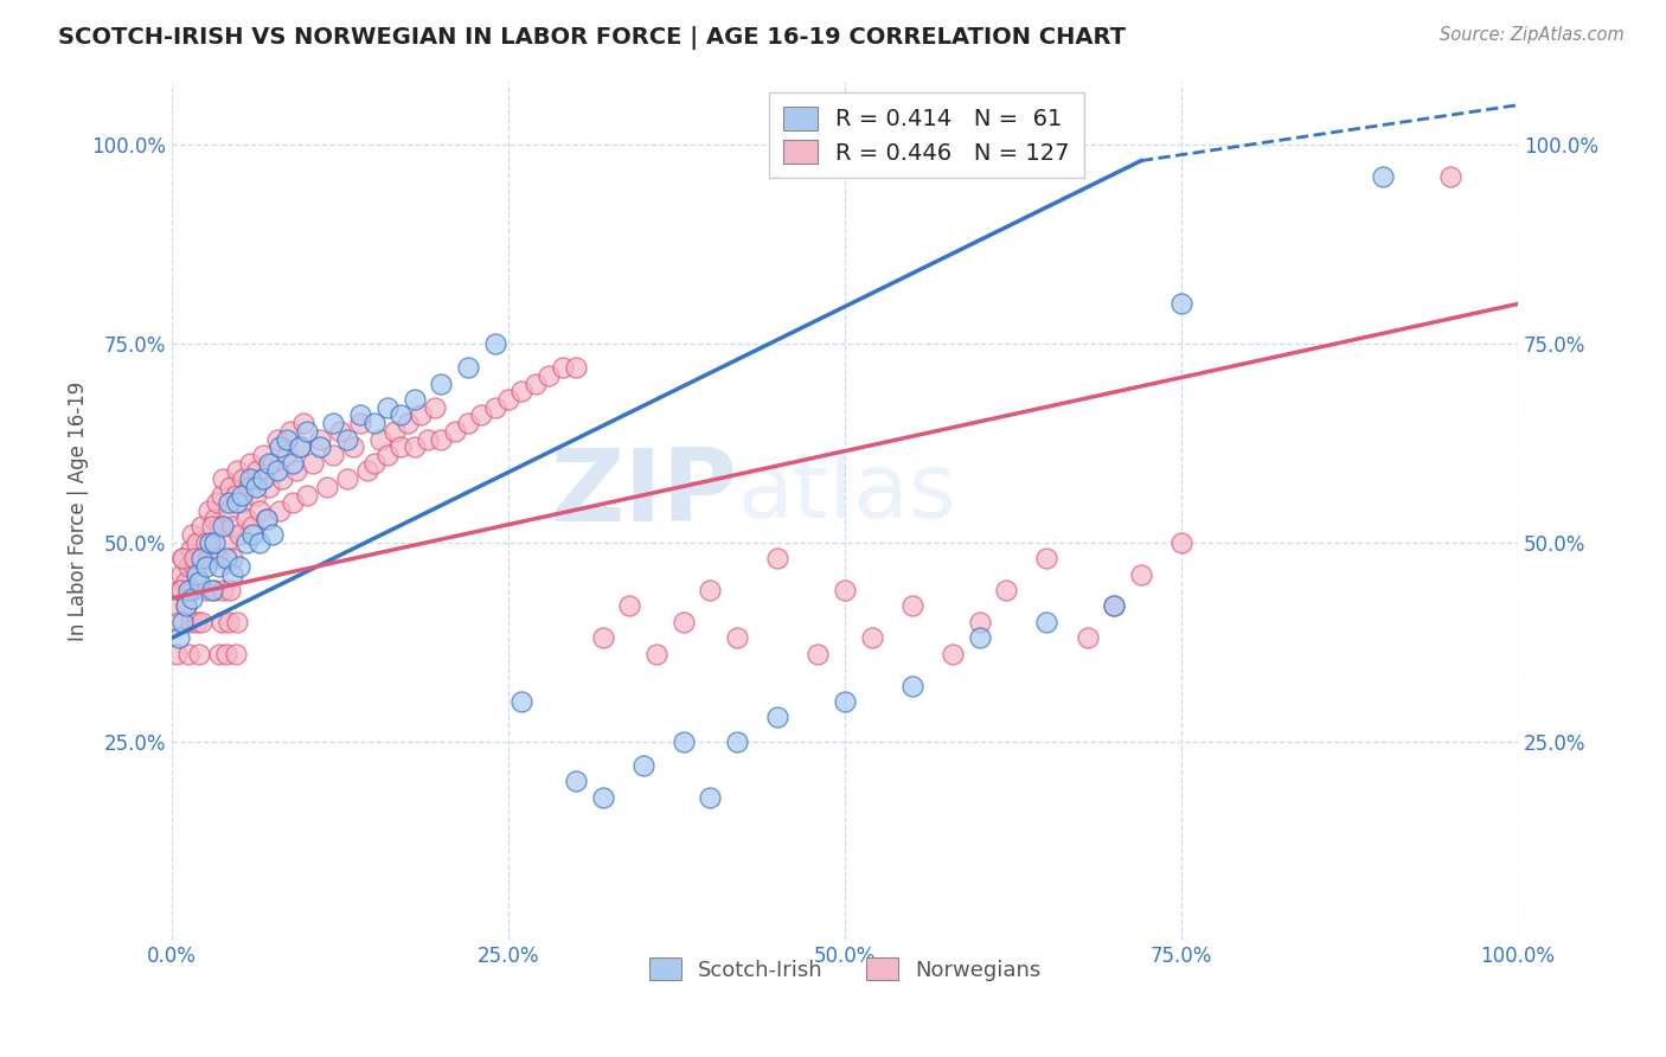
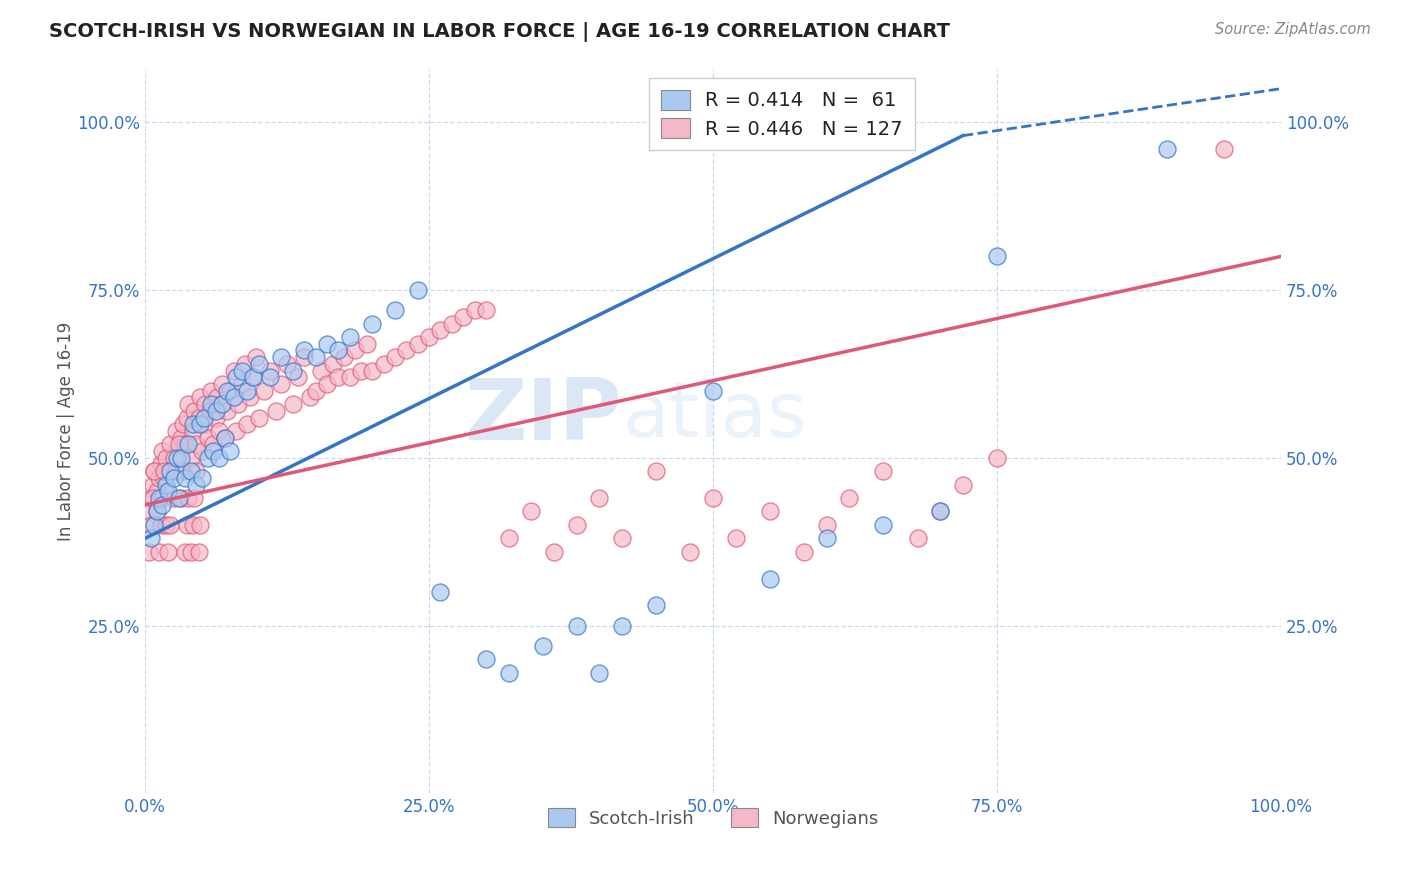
Scotch-Irish/50.0%: 30% -> 60%
